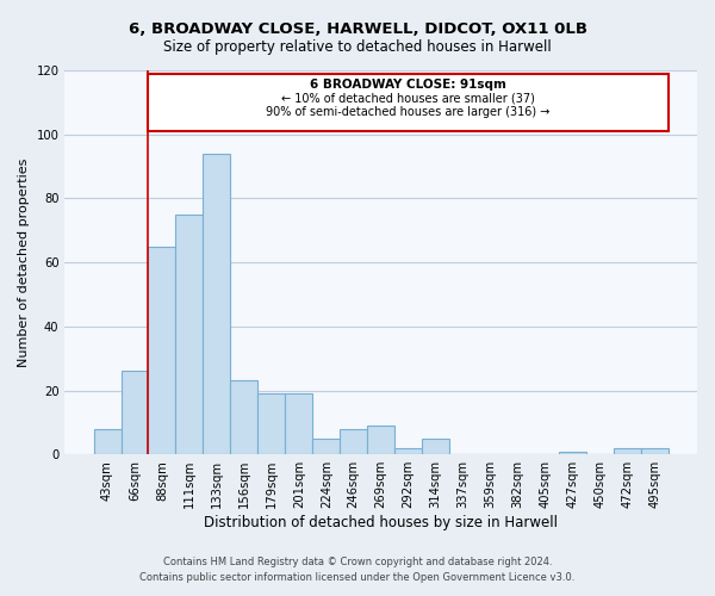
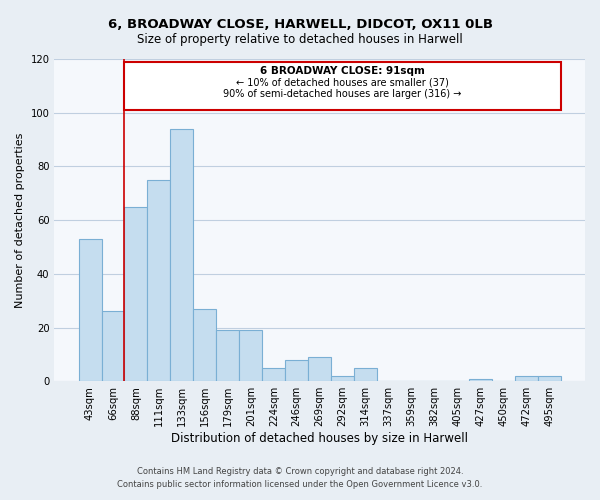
43sqm: 8 -> 53
156sqm: 23 -> 27
